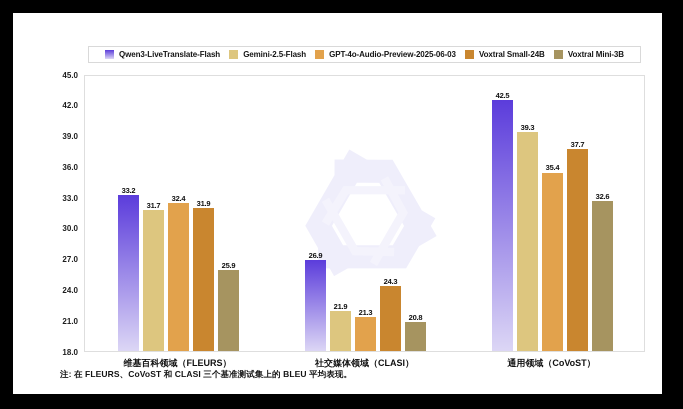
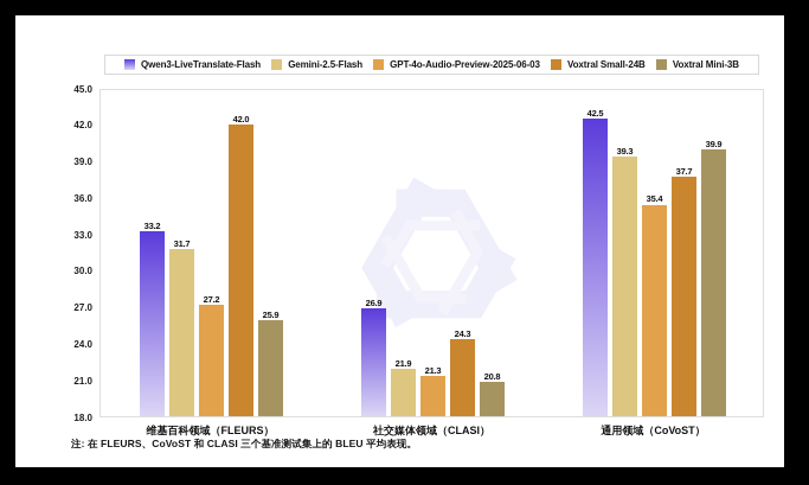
GPT-4o-Audio-Preview-2025-06-03/维基百科领域（FLEURS）: 32.4 -> 27.2
Voxtral Small-24B/维基百科领域（FLEURS）: 31.9 -> 42.0
Voxtral Mini-3B/通用领域（CoVoST）: 32.6 -> 39.9
